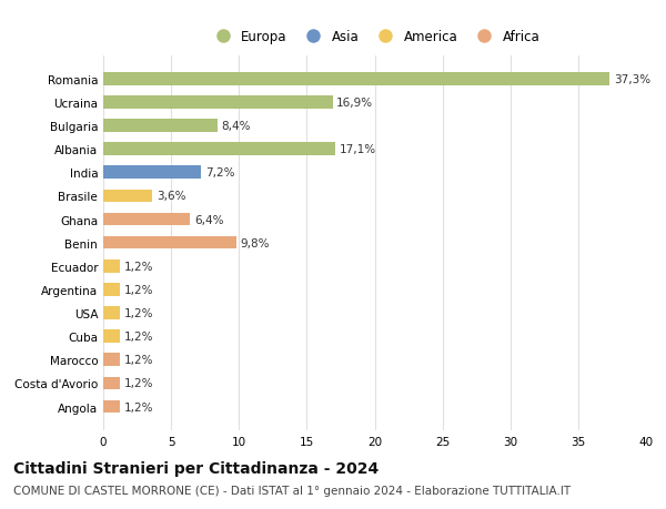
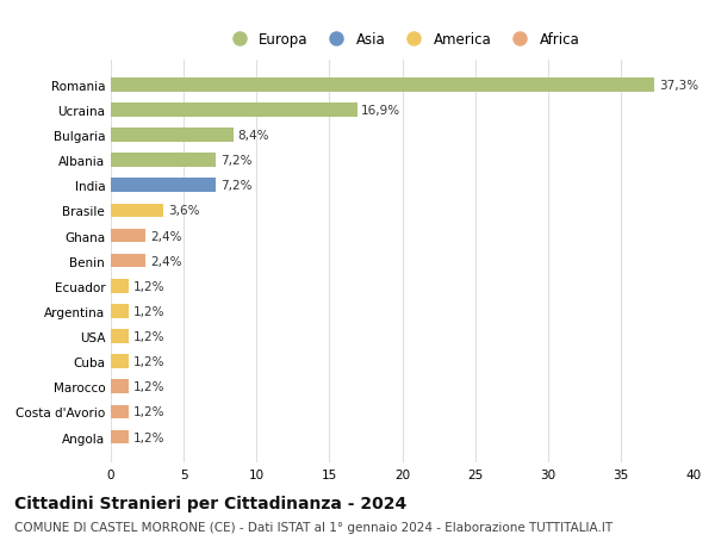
Albania: 17,1% -> 7,2%
Ghana: 6,4% -> 2,4%
Benin: 9,8% -> 2,4%
